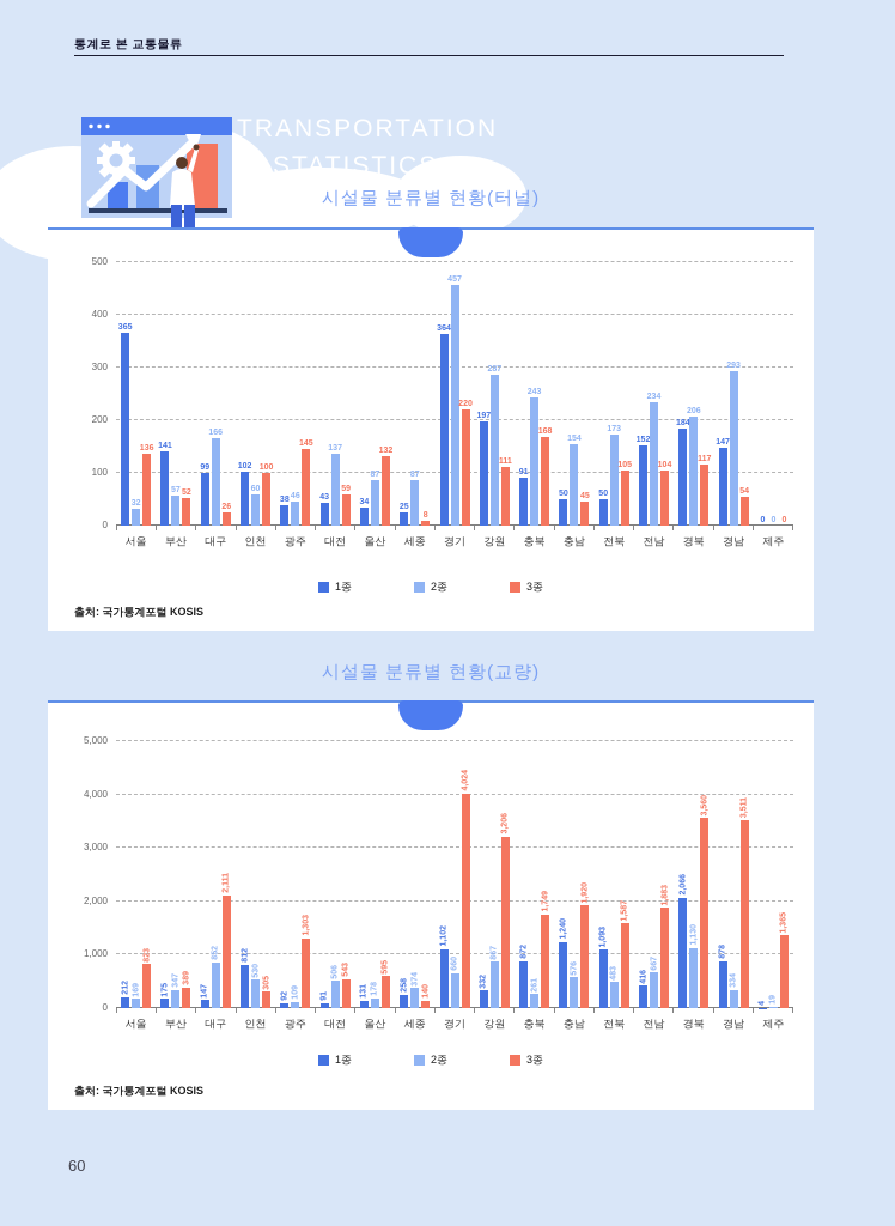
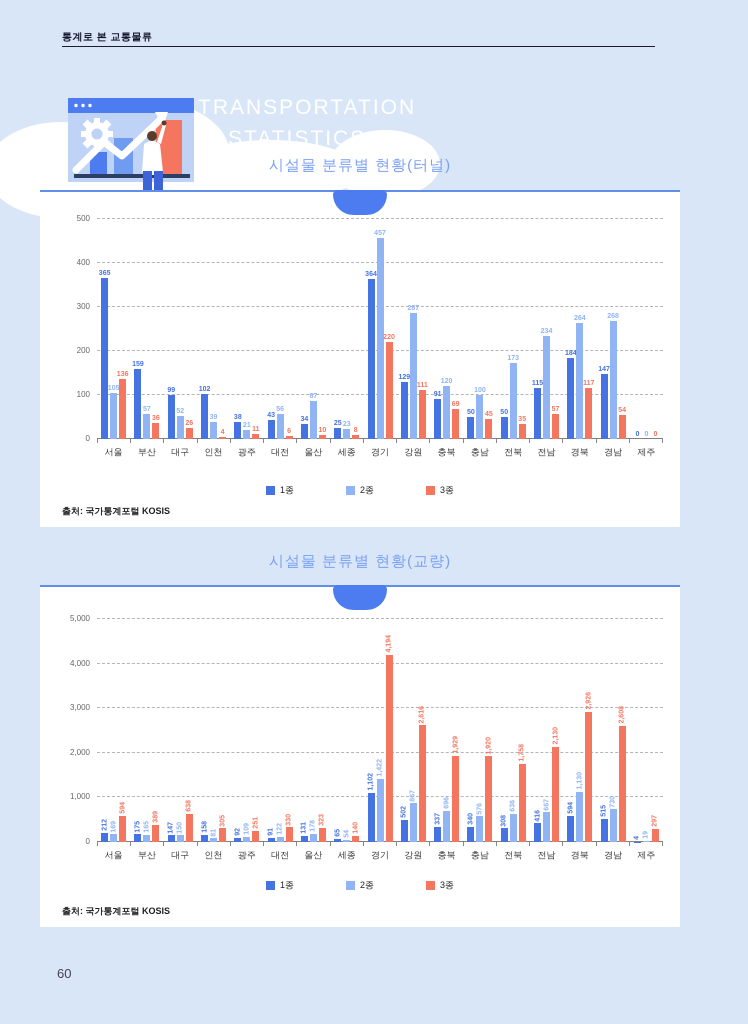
시설물 분류별 현황(터널)/2종/서울: 32 -> 105
시설물 분류별 현황(터널)/1종/부산: 141 -> 159
시설물 분류별 현황(터널)/3종/부산: 52 -> 36
시설물 분류별 현황(터널)/2종/대구: 166 -> 52
시설물 분류별 현황(터널)/2종/인천: 60 -> 39
시설물 분류별 현황(터널)/3종/인천: 100 -> 4
시설물 분류별 현황(터널)/2종/광주: 46 -> 21
시설물 분류별 현황(터널)/3종/광주: 145 -> 11
시설물 분류별 현황(터널)/2종/대전: 137 -> 56
시설물 분류별 현황(터널)/3종/대전: 59 -> 6
시설물 분류별 현황(터널)/3종/울산: 132 -> 10
시설물 분류별 현황(터널)/2종/세종: 87 -> 23
시설물 분류별 현황(터널)/1종/강원: 197 -> 129
시설물 분류별 현황(터널)/2종/충북: 243 -> 120
시설물 분류별 현황(터널)/3종/충북: 168 -> 69
시설물 분류별 현황(터널)/2종/충남: 154 -> 100
시설물 분류별 현황(터널)/3종/전북: 105 -> 35
시설물 분류별 현황(터널)/1종/전남: 152 -> 115
시설물 분류별 현황(터널)/3종/전남: 104 -> 57
시설물 분류별 현황(터널)/2종/경북: 206 -> 264
시설물 분류별 현황(터널)/2종/경남: 293 -> 268
시설물 분류별 현황(교량)/3종/서울: 823 -> 594
시설물 분류별 현황(교량)/2종/부산: 347 -> 165
시설물 분류별 현황(교량)/2종/대구: 852 -> 150
시설물 분류별 현황(교량)/3종/대구: 2,111 -> 638
시설물 분류별 현황(교량)/1종/인천: 812 -> 158
시설물 분류별 현황(교량)/2종/인천: 530 -> 81
시설물 분류별 현황(교량)/3종/광주: 1,303 -> 251
시설물 분류별 현황(교량)/2종/대전: 506 -> 122
시설물 분류별 현황(교량)/3종/대전: 543 -> 330
시설물 분류별 현황(교량)/3종/울산: 595 -> 323
시설물 분류별 현황(교량)/1종/세종: 258 -> 65
시설물 분류별 현황(교량)/2종/세종: 374 -> 54
시설물 분류별 현황(교량)/2종/경기: 660 -> 1,422
시설물 분류별 현황(교량)/3종/경기: 4,024 -> 4,194
시설물 분류별 현황(교량)/1종/강원: 332 -> 502
시설물 분류별 현황(교량)/3종/강원: 3,206 -> 2,616
시설물 분류별 현황(교량)/1종/충북: 872 -> 337
시설물 분류별 현황(교량)/2종/충북: 261 -> 696
시설물 분류별 현황(교량)/3종/충북: 1,749 -> 1,929
시설물 분류별 현황(교량)/1종/충남: 1,240 -> 340
시설물 분류별 현황(교량)/1종/전북: 1,093 -> 308
시설물 분류별 현황(교량)/2종/전북: 483 -> 636
시설물 분류별 현황(교량)/3종/전북: 1,587 -> 1,758
시설물 분류별 현황(교량)/3종/전남: 1,883 -> 2,130
시설물 분류별 현황(교량)/1종/경북: 2,066 -> 594
시설물 분류별 현황(교량)/3종/경북: 3,560 -> 2,926
시설물 분류별 현황(교량)/1종/경남: 878 -> 515
시설물 분류별 현황(교량)/2종/경남: 334 -> 730
시설물 분류별 현황(교량)/3종/경남: 3,511 -> 2,608
시설물 분류별 현황(교량)/3종/제주: 1,365 -> 297
